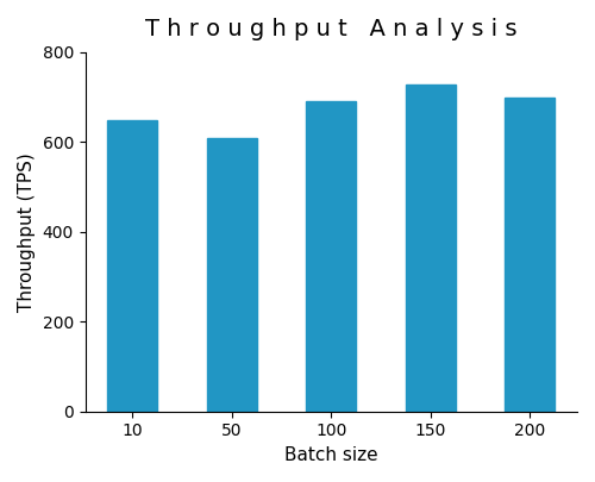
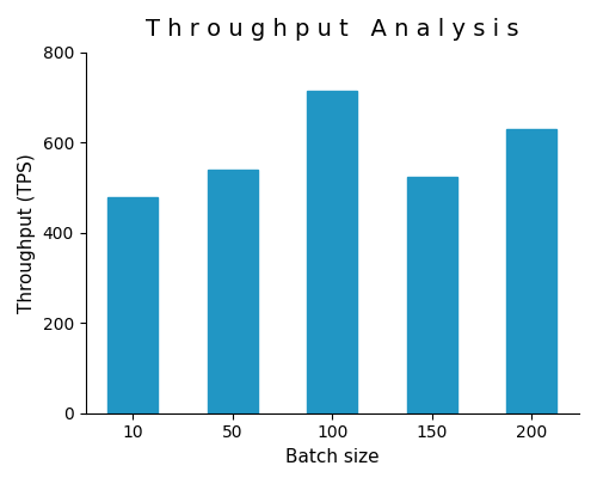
10: 648 -> 480
50: 610 -> 540
100: 690 -> 715
150: 728 -> 525
200: 700 -> 630
